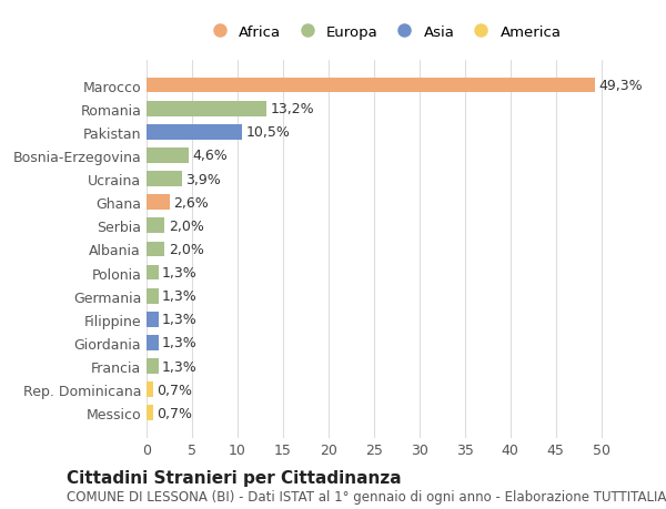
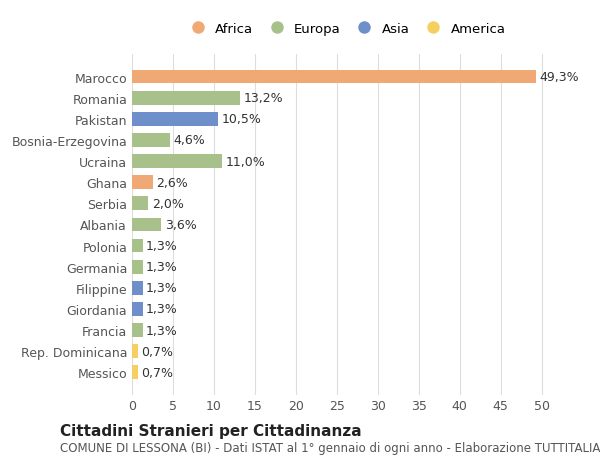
Ucraina: 3,9% -> 11,0%
Albania: 2,0% -> 3,6%
